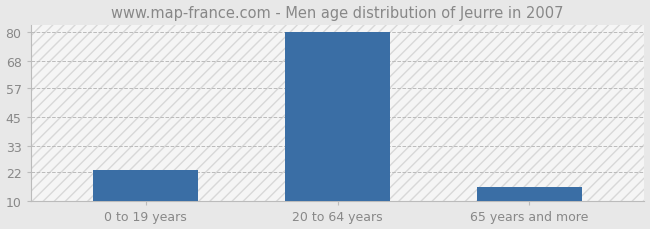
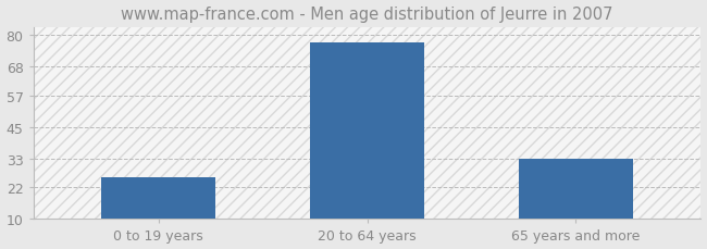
0 to 19 years: 23 -> 26
20 to 64 years: 80 -> 77
65 years and more: 16 -> 33
